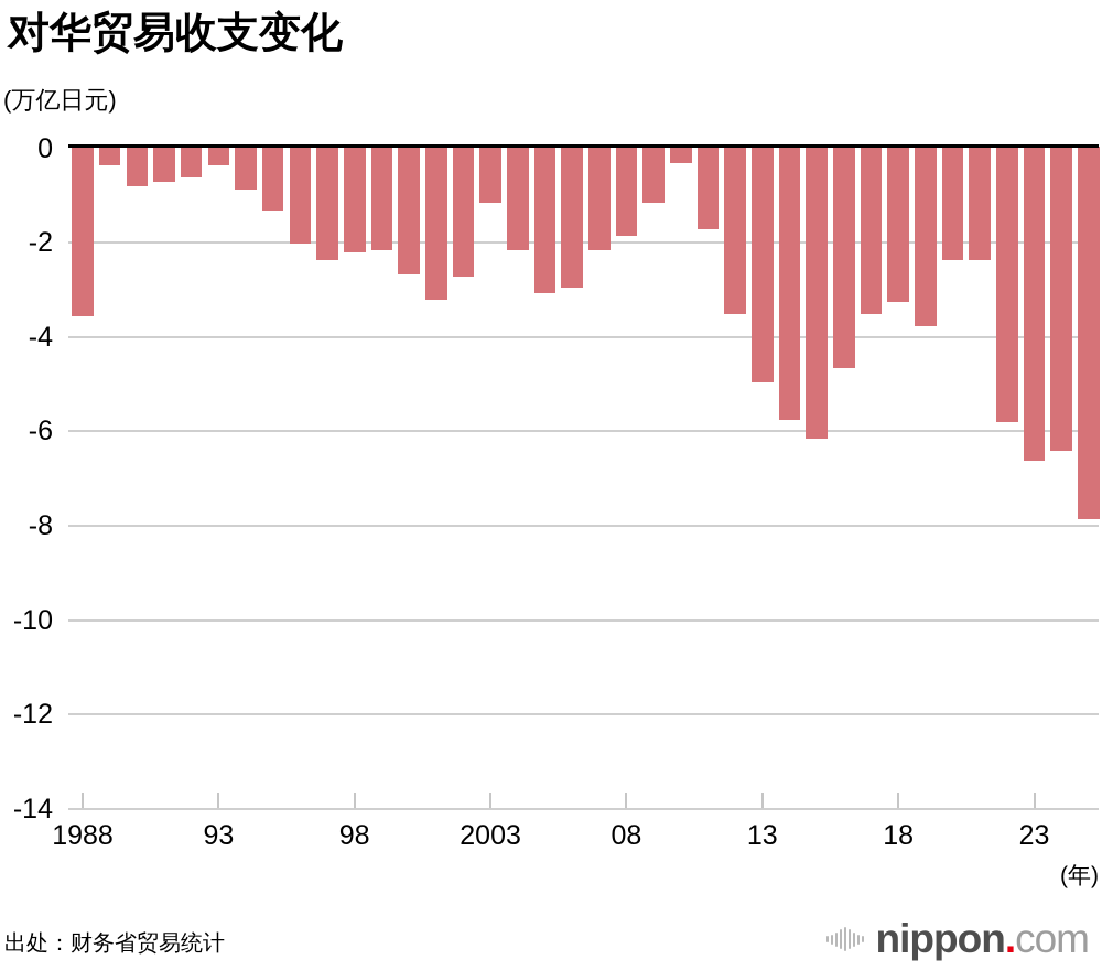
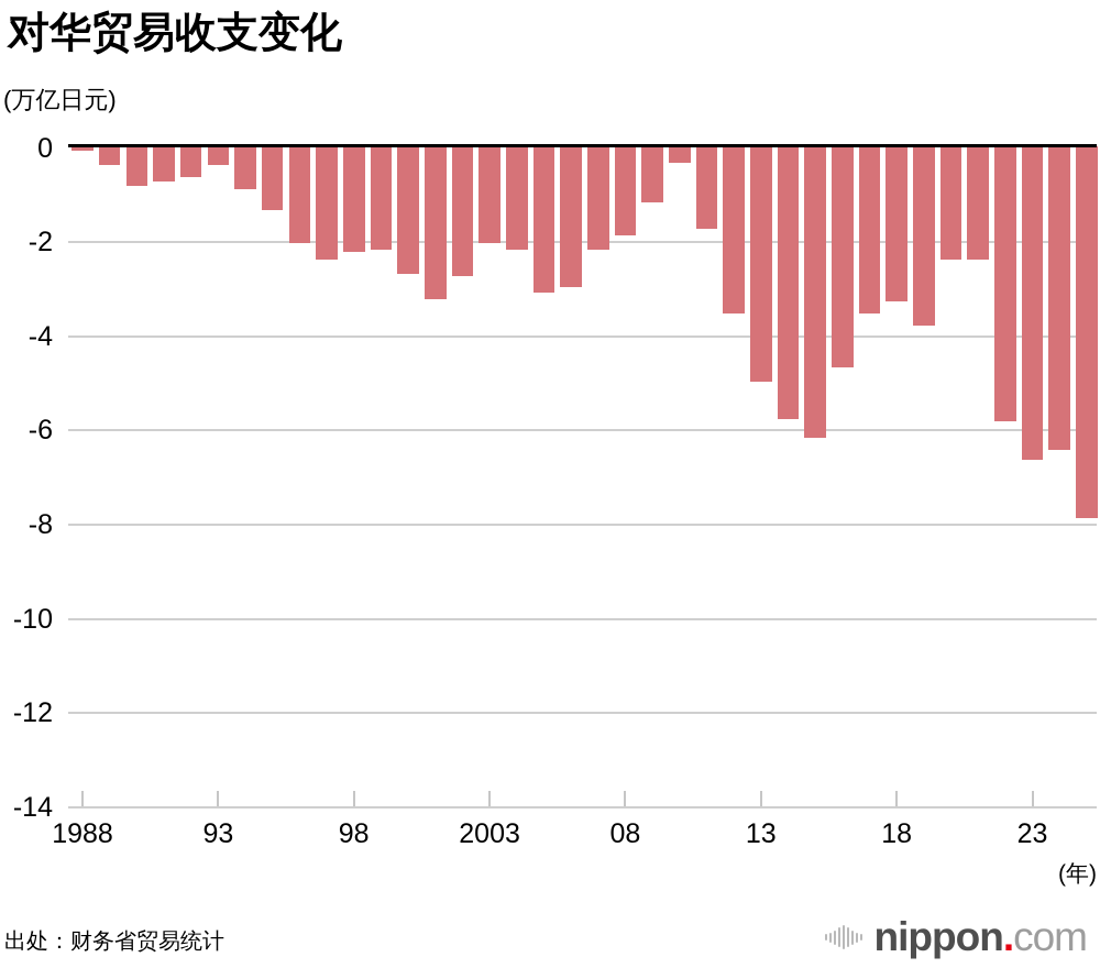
1988: -3.6 -> -0.1
2003: -1.2 -> -2.0
